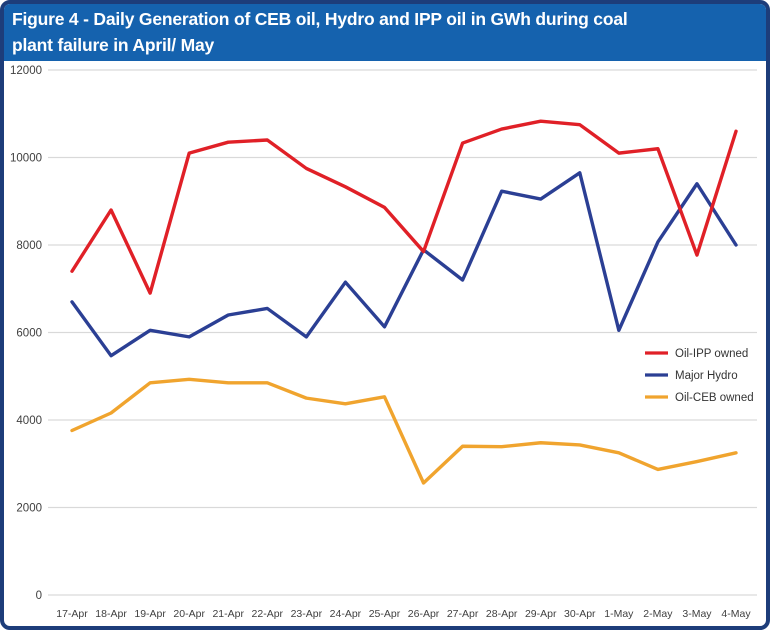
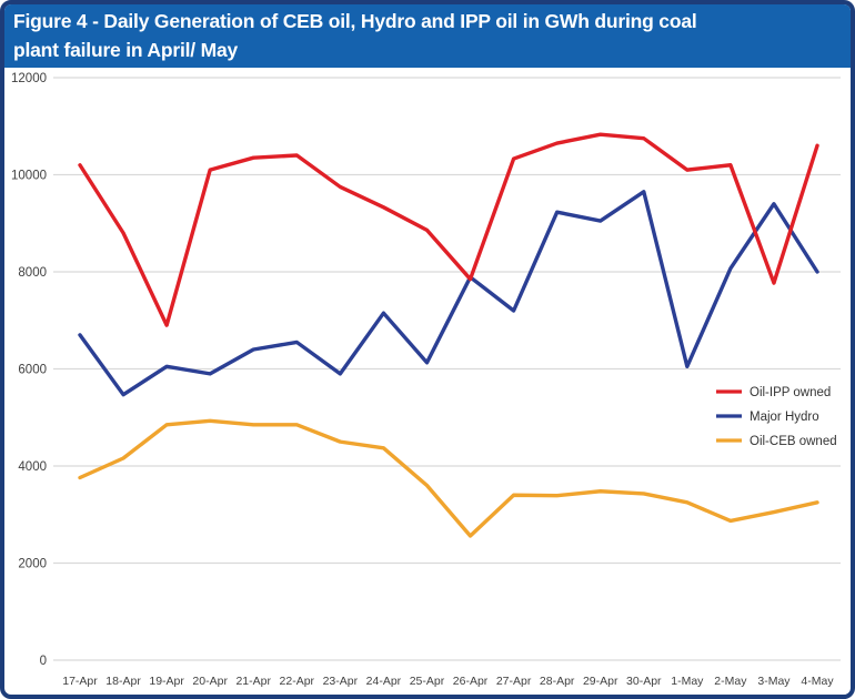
Oil-IPP owned/17-Apr: 7400 -> 10200
Oil-CEB owned/25-Apr: 4500 -> 3600
